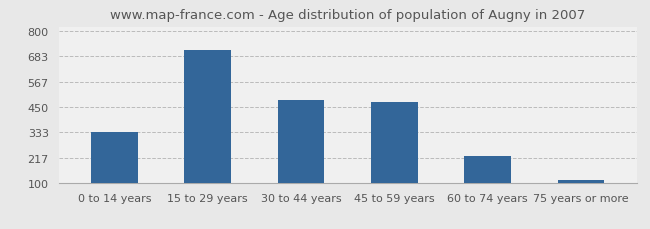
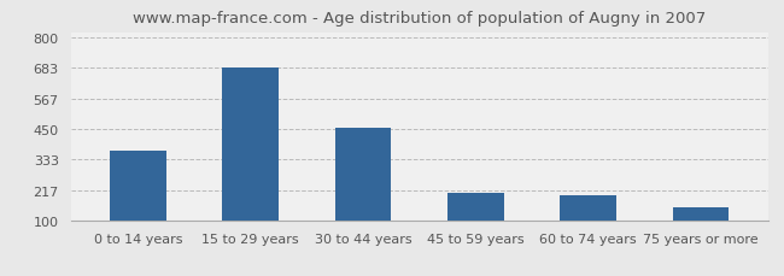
0 to 14 years: 333 -> 365
15 to 29 years: 710 -> 685
30 to 44 years: 480 -> 455
45 to 59 years: 473 -> 205
60 to 74 years: 225 -> 195
75 years or more: 115 -> 150
